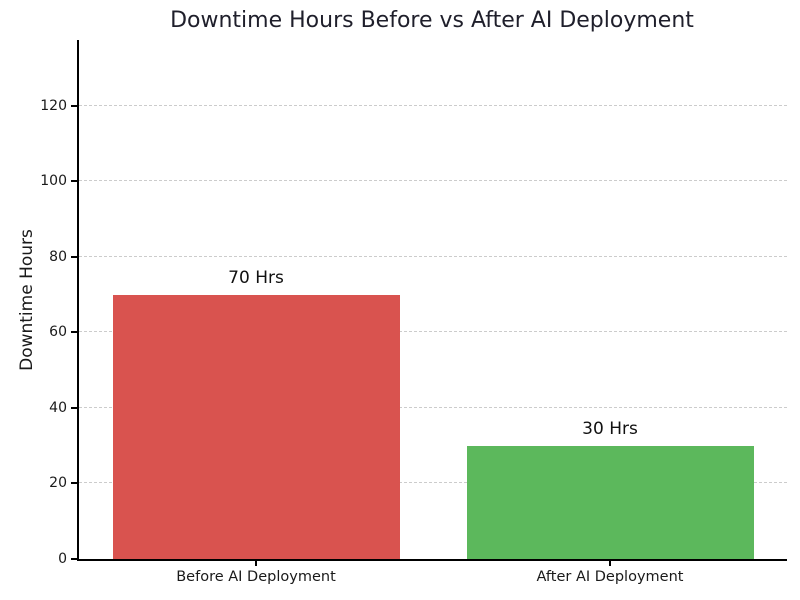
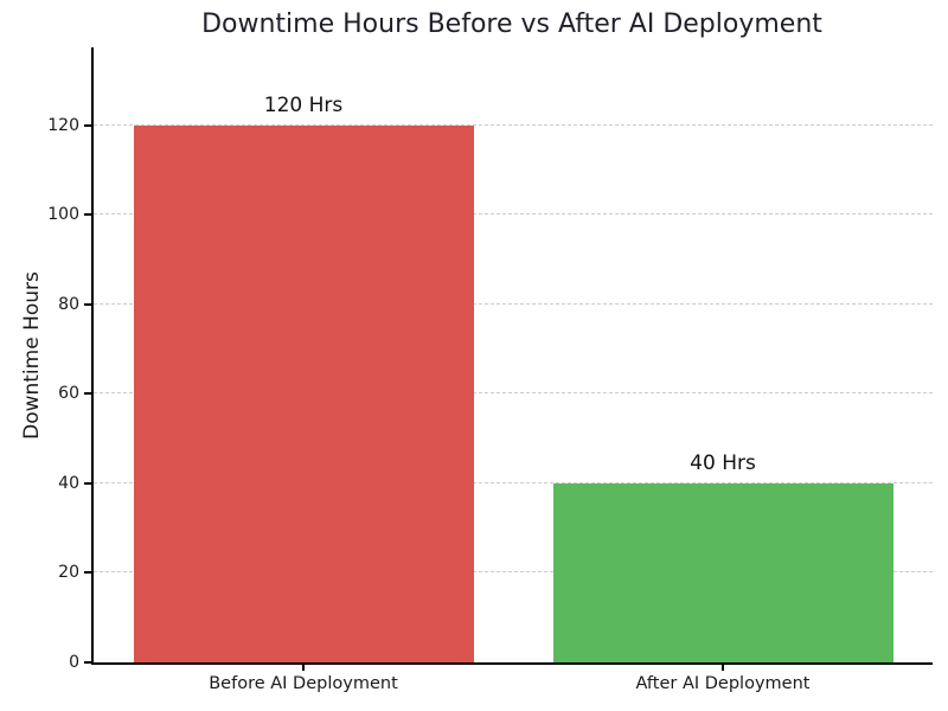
Before AI Deployment: 70 -> 120
After AI Deployment: 30 -> 40
